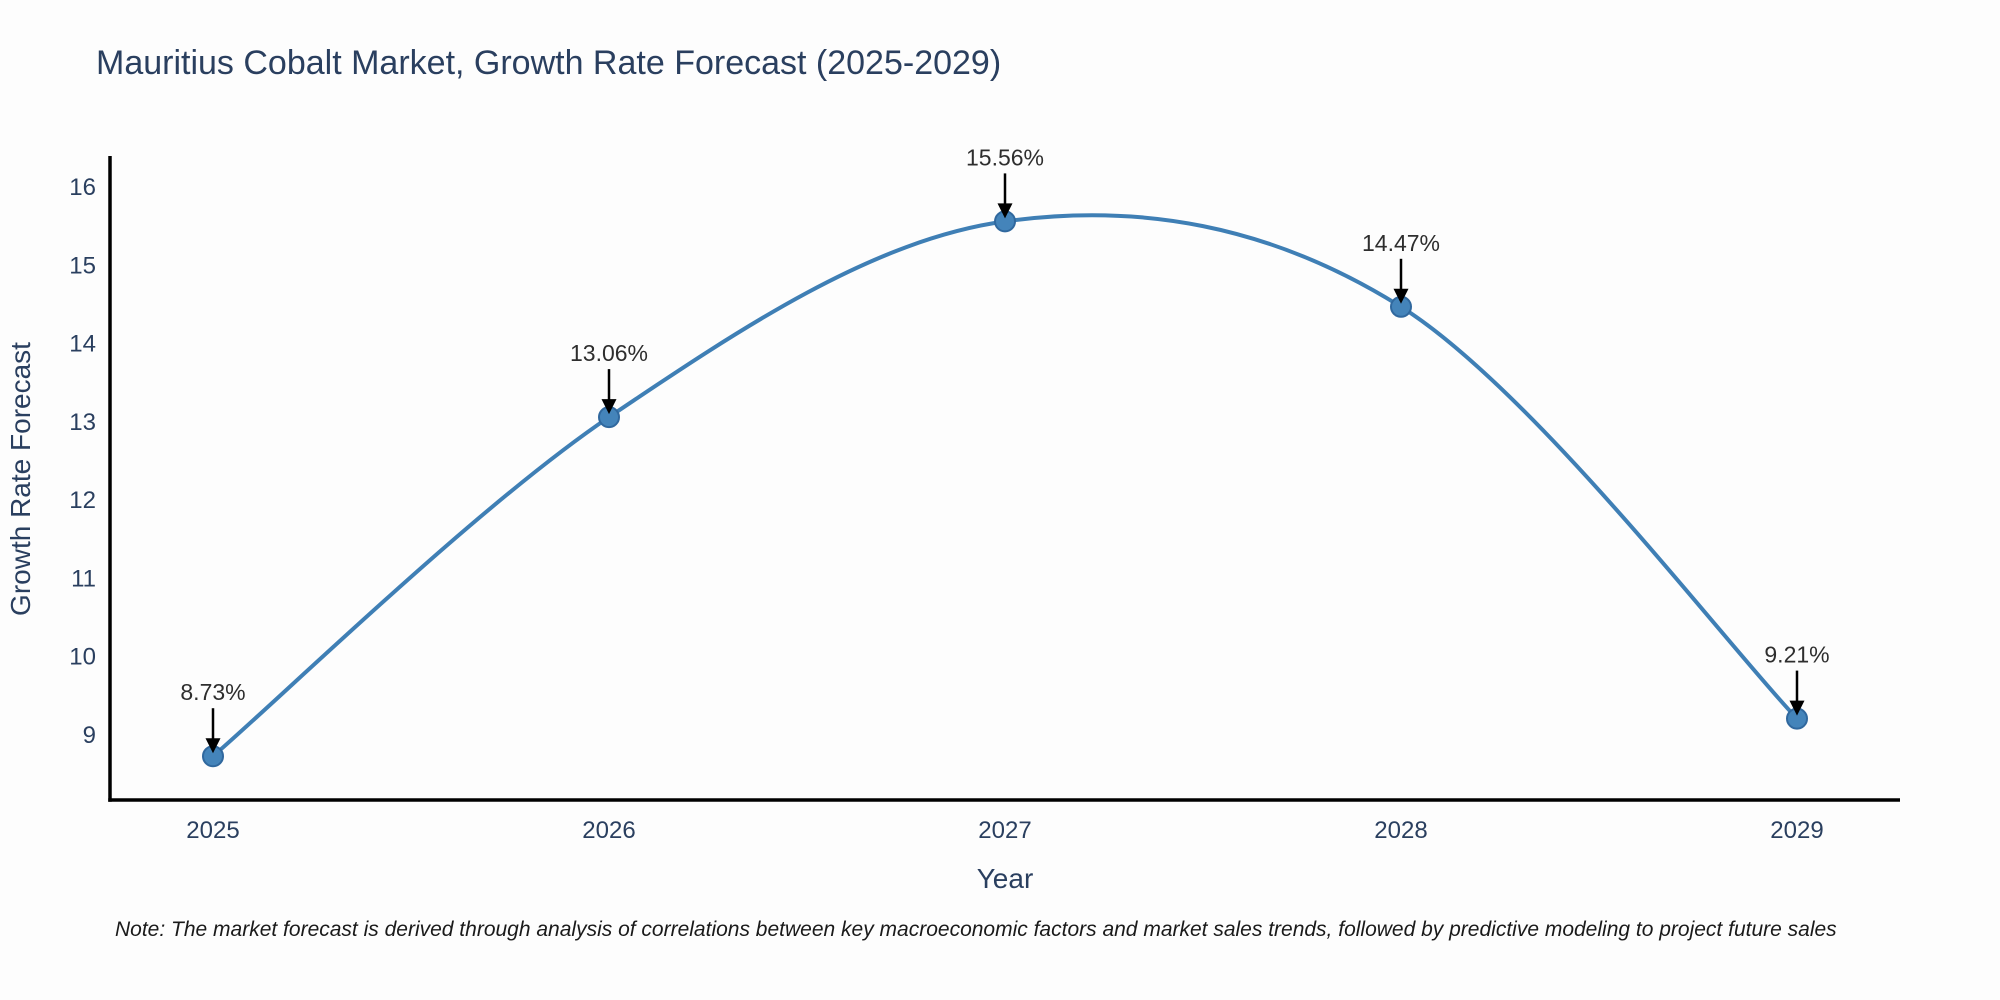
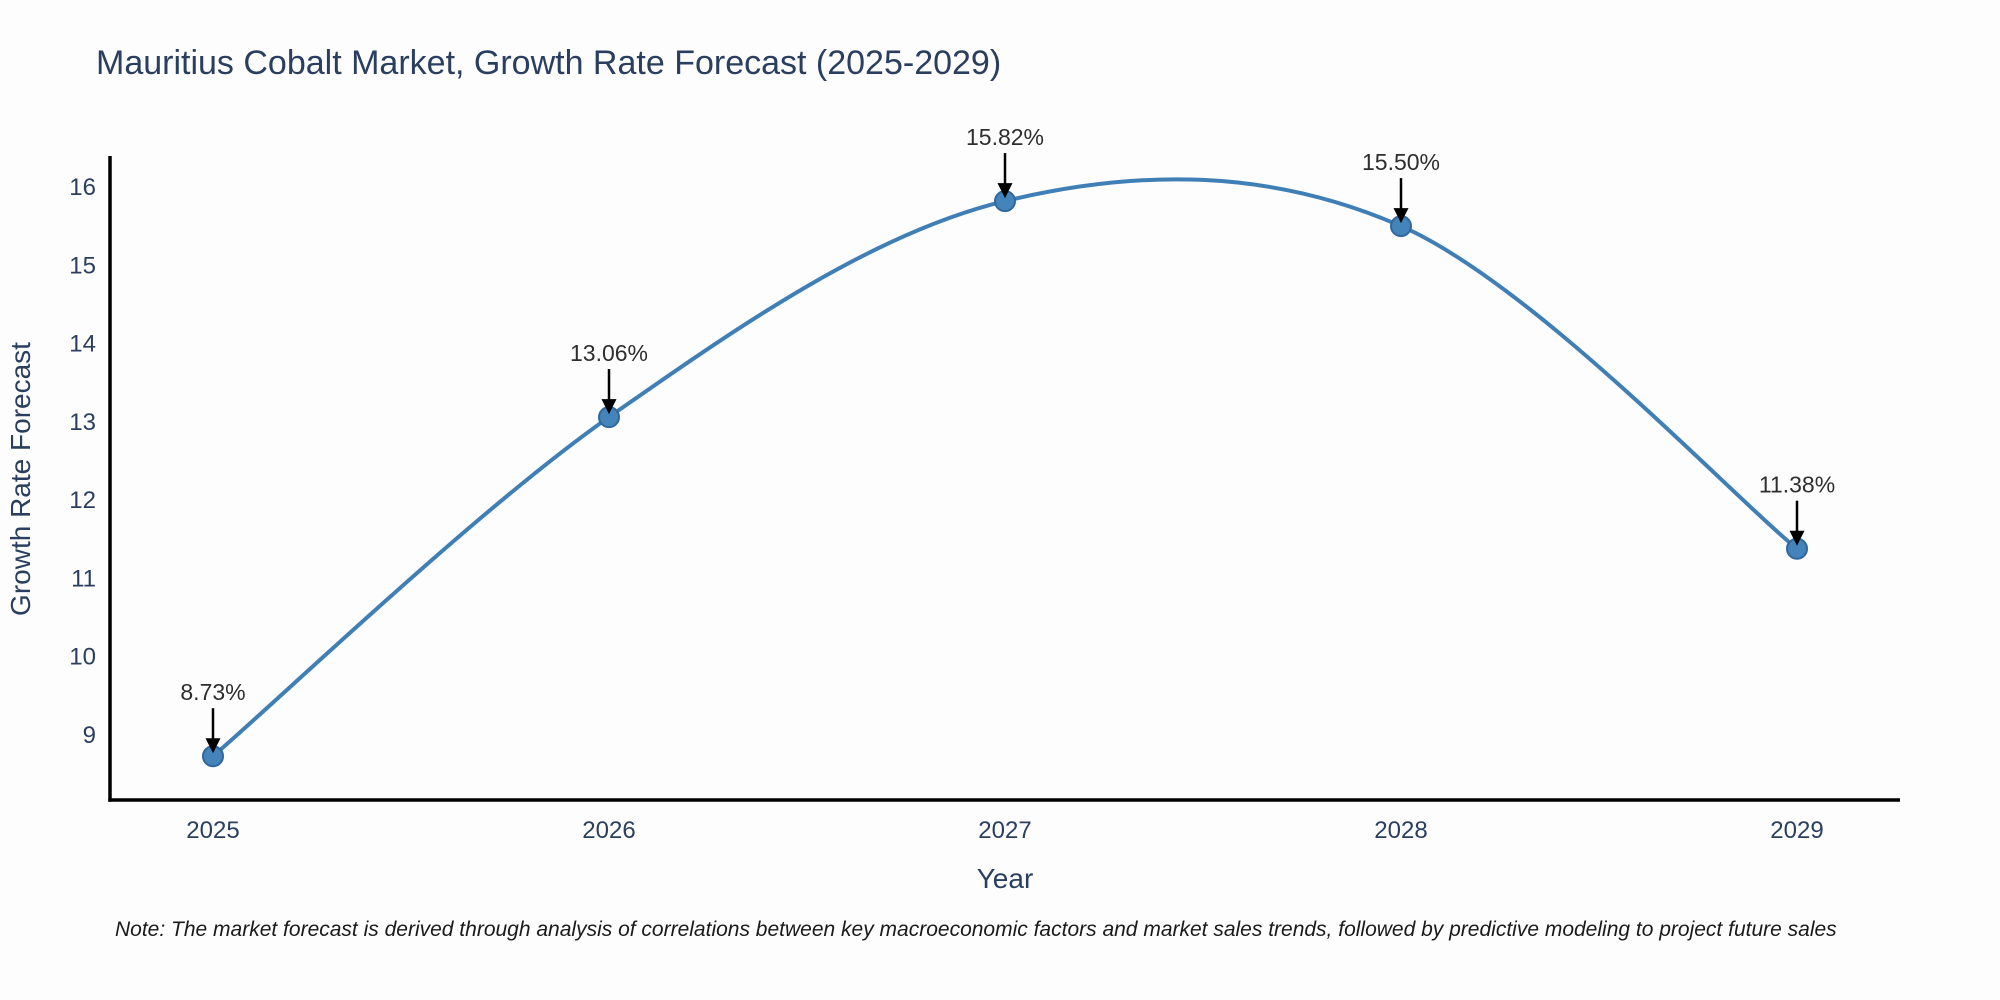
2027: 15.56% -> 15.82%
2028: 14.47% -> 15.50%
2029: 9.21% -> 11.38%
